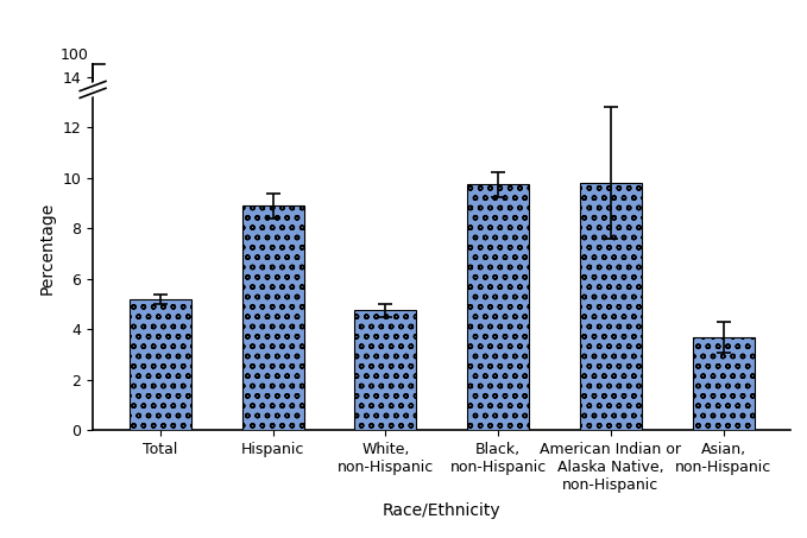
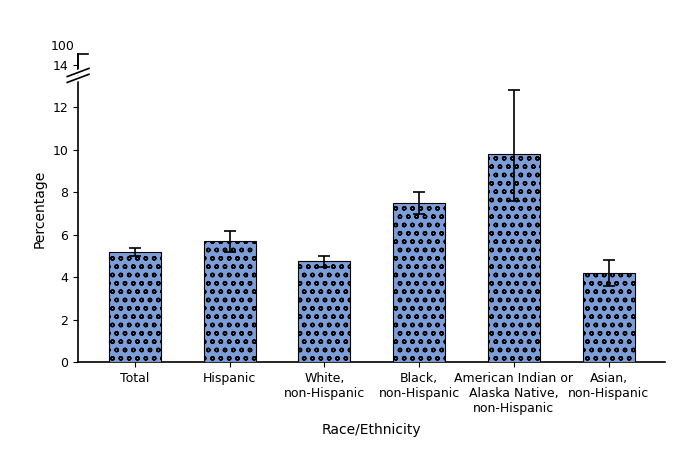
Hispanic: 8.90 -> 5.70
Black, non-Hispanic: 9.75 -> 7.50
Asian, non-Hispanic: 3.70 -> 4.20
